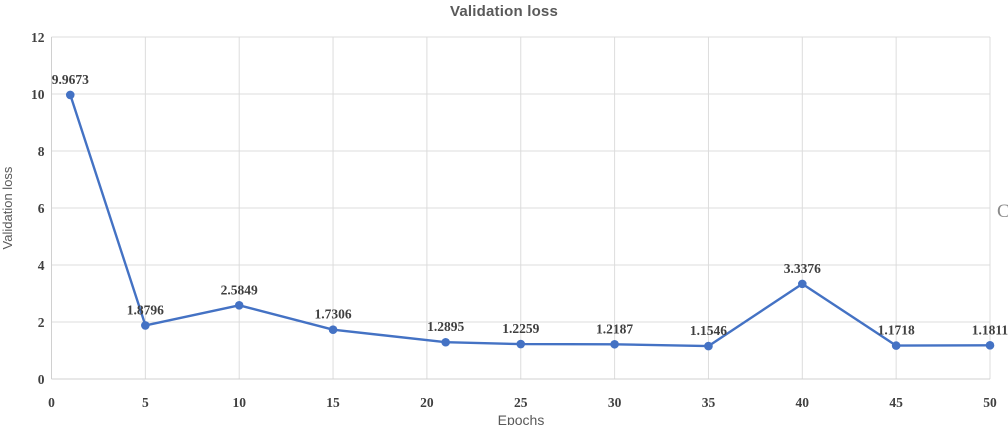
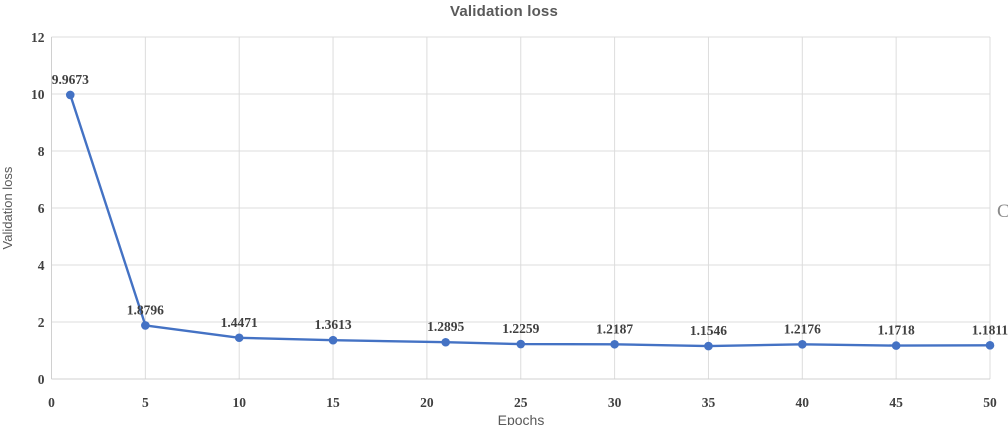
10: 2.5849 -> 1.4471
15: 1.7306 -> 1.3613
40: 3.3376 -> 1.2176
